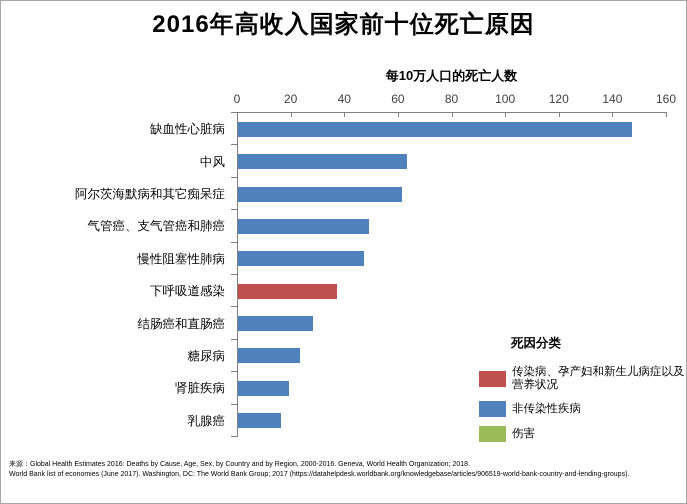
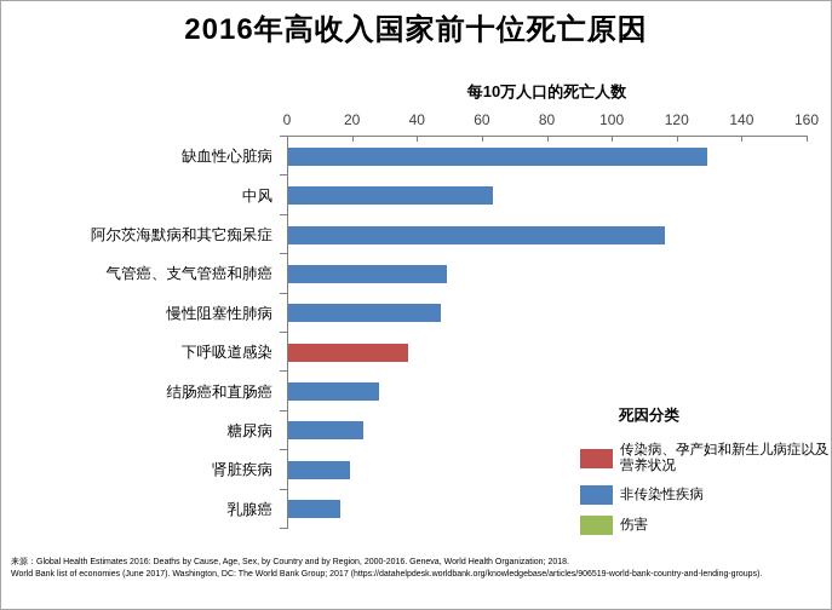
缺血性心脏病: 147 -> 129
阿尔茨海默病和其它痴呆症: 61 -> 116
